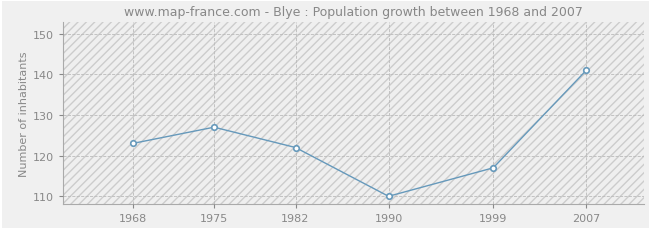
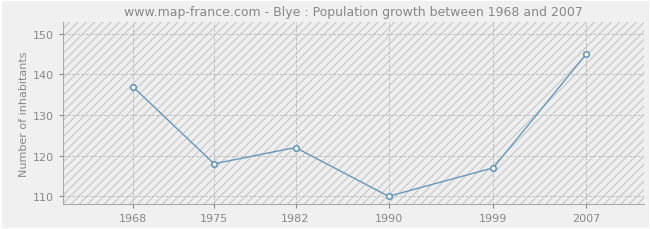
1968: 123 -> 137
1975: 127 -> 118
2007: 141 -> 145
